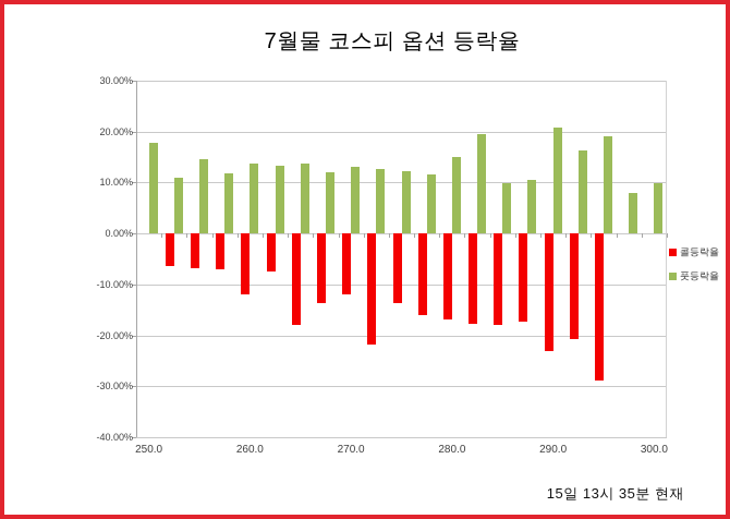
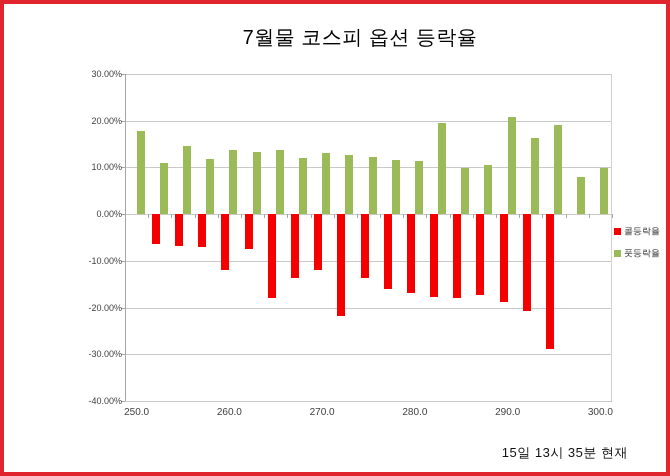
풋등락율/280.0: 15% -> 11%
콜등락율/290.0: -23% -> -19%
